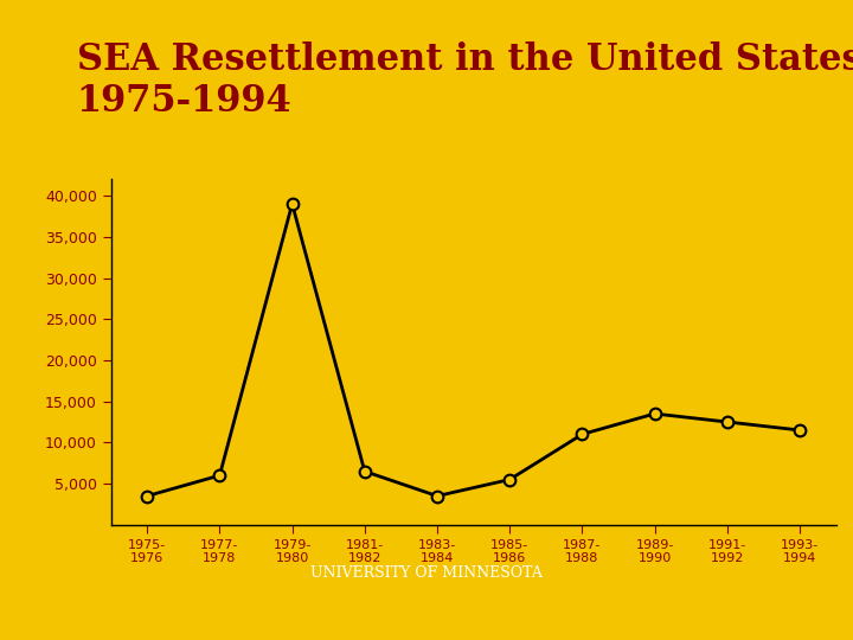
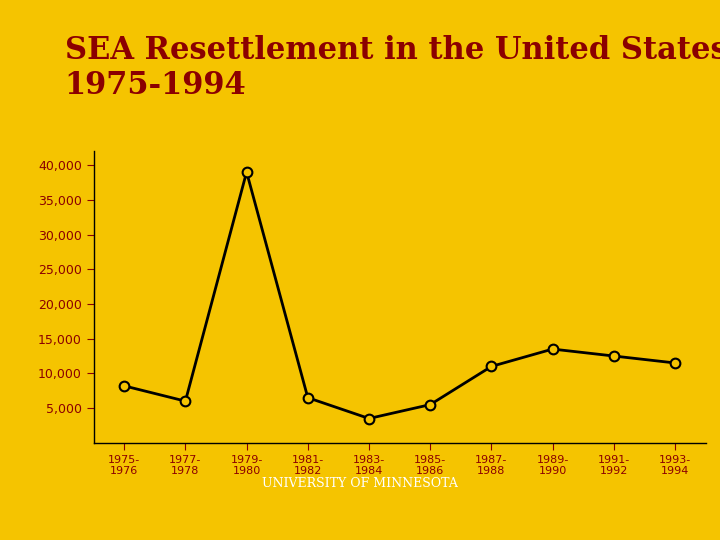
1975- 1976: 3,500 -> 8,200
